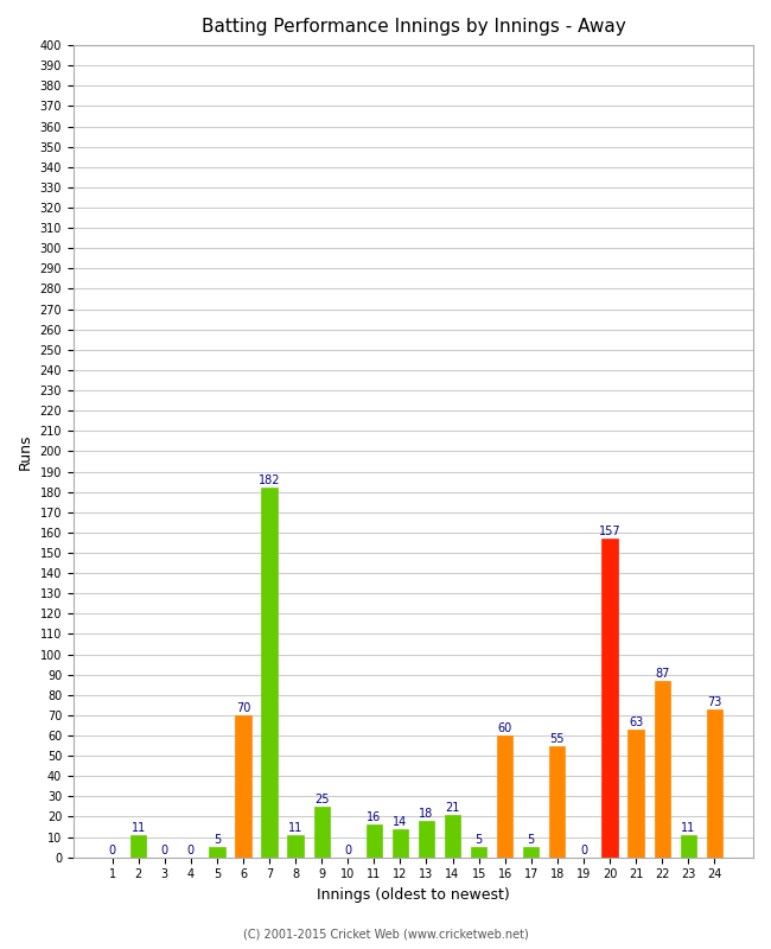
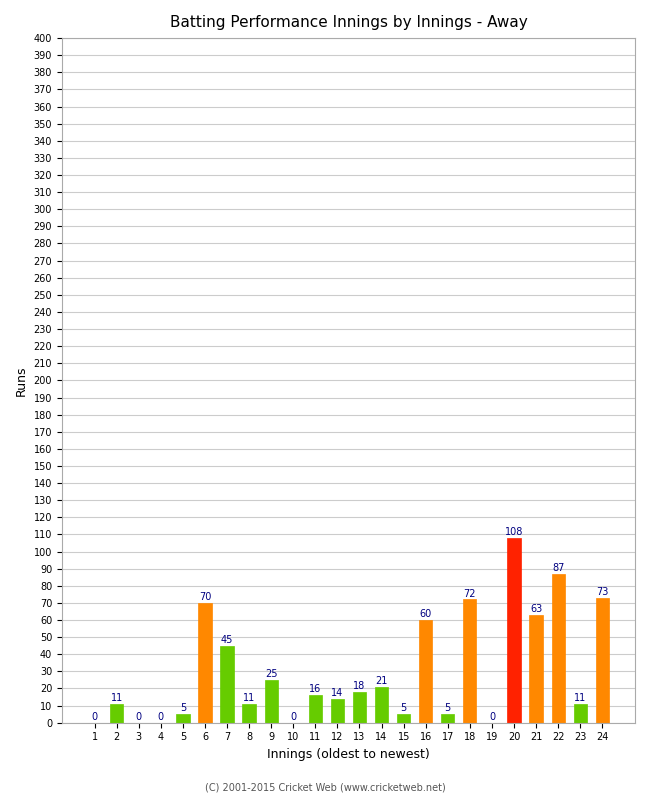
7: 182 -> 45
18: 55 -> 72
20: 157 -> 108
